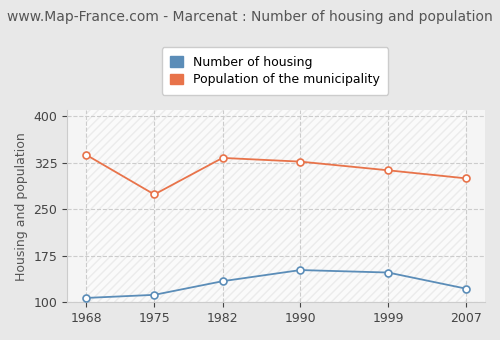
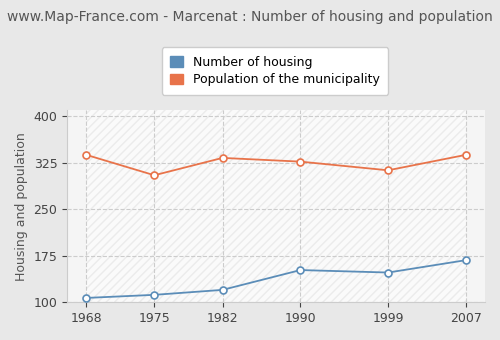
Population of the municipality/1975: 274 -> 305
Number of housing/1982: 134 -> 120
Number of housing/2007: 122 -> 168
Population of the municipality/2007: 300 -> 338
